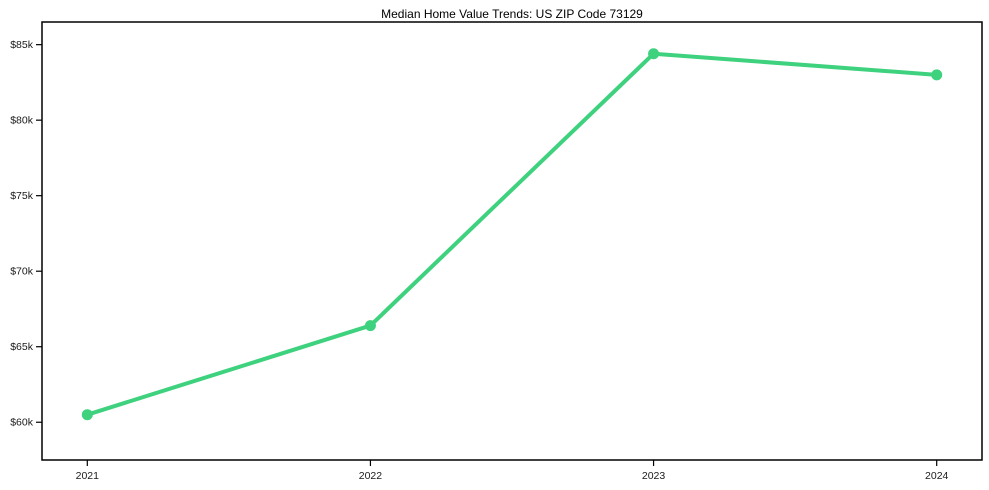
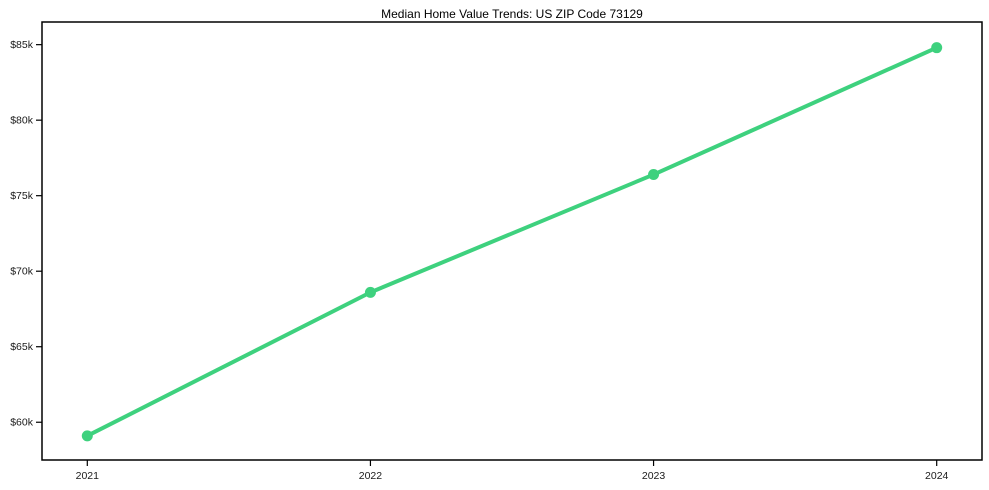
2021: $60.5k -> $59.1k
2022: $66.4k -> $68.6k
2023: $84.4k -> $76.4k
2024: $83.0k -> $84.8k
